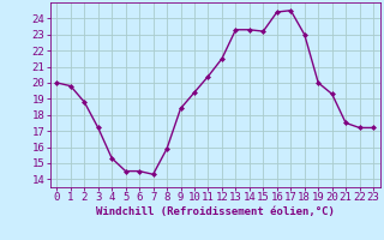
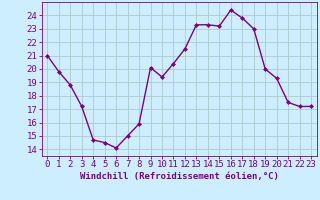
0: 20.0 -> 21.0
4: 15.3 -> 14.7
6: 14.5 -> 14.1
7: 14.3 -> 15.0
9: 18.4 -> 20.1
17: 24.5 -> 23.8
